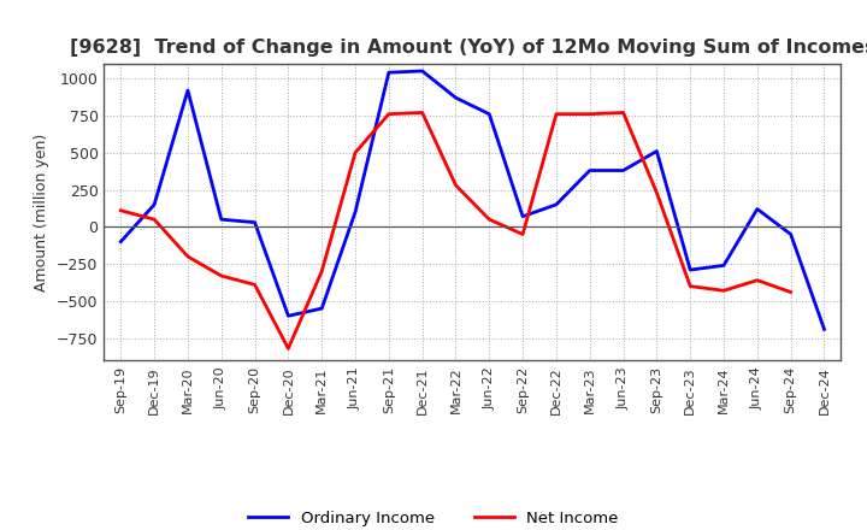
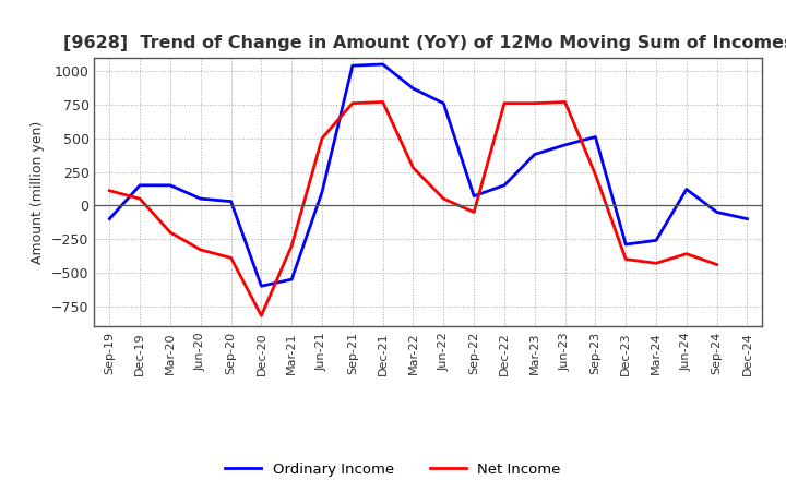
Ordinary Income/Mar-20: 920 -> 150
Ordinary Income/Jun-23: 380 -> 450
Ordinary Income/Dec-24: -690 -> -100
